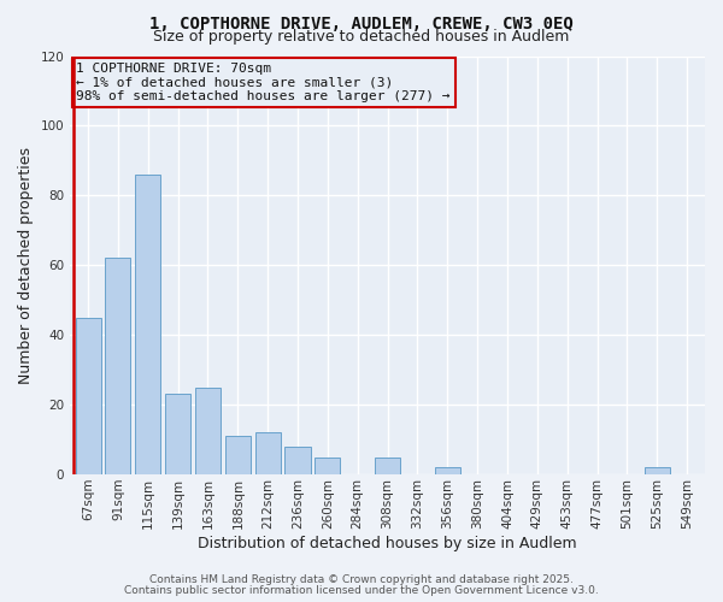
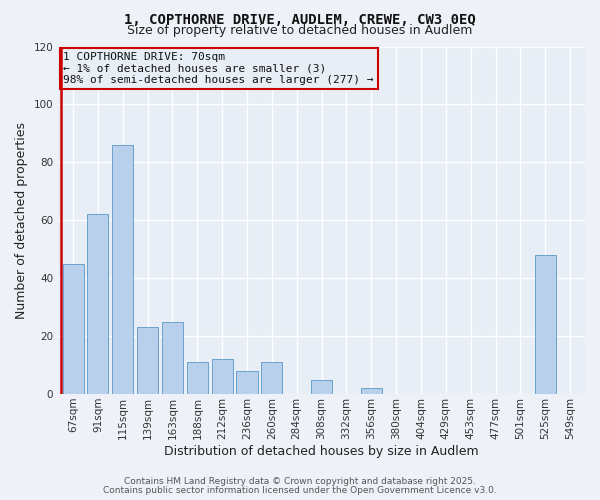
260sqm: 5 -> 11
525sqm: 2 -> 48
